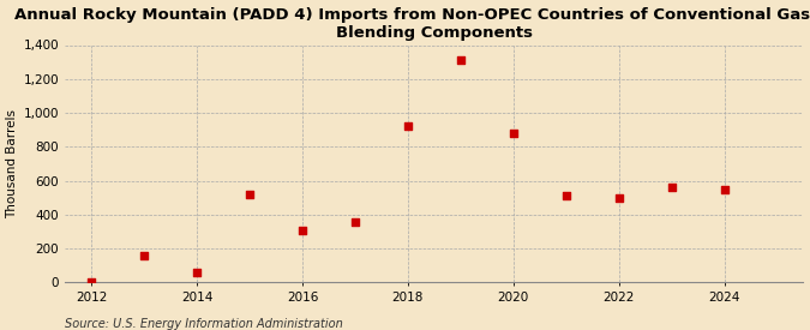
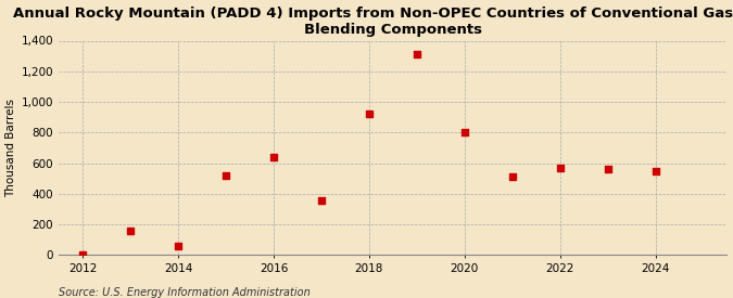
2016: 310 -> 640
2020: 880 -> 800
2022: 500 -> 560
